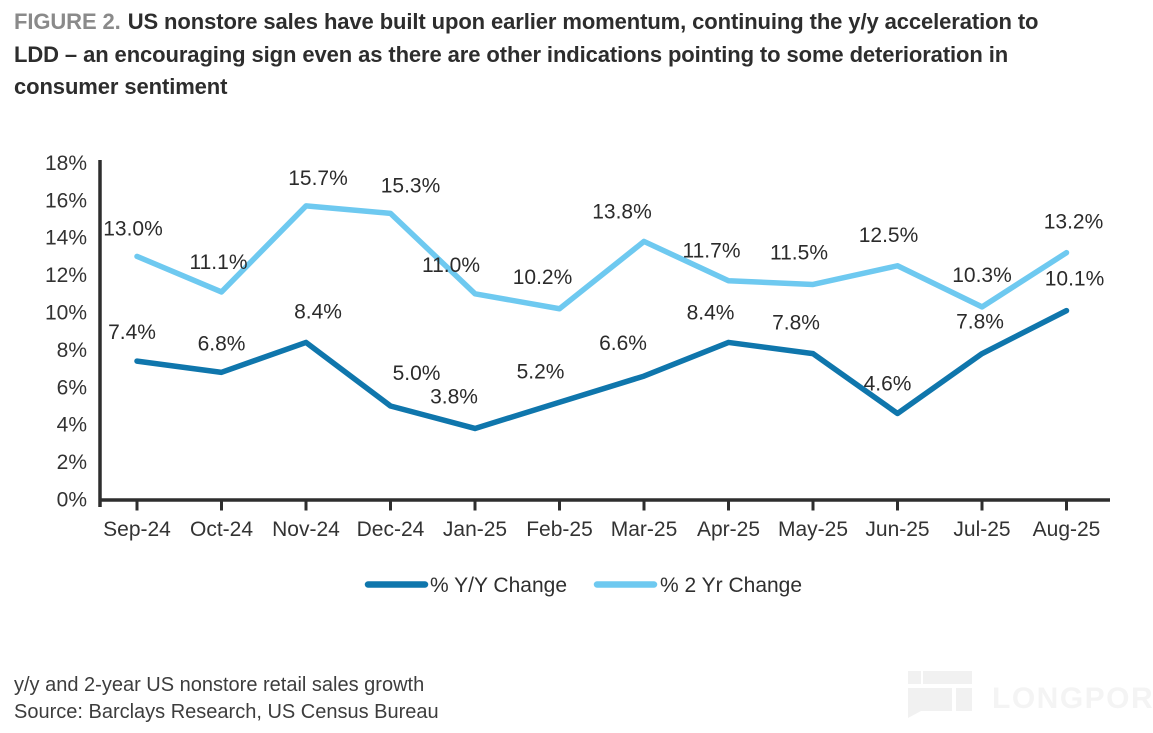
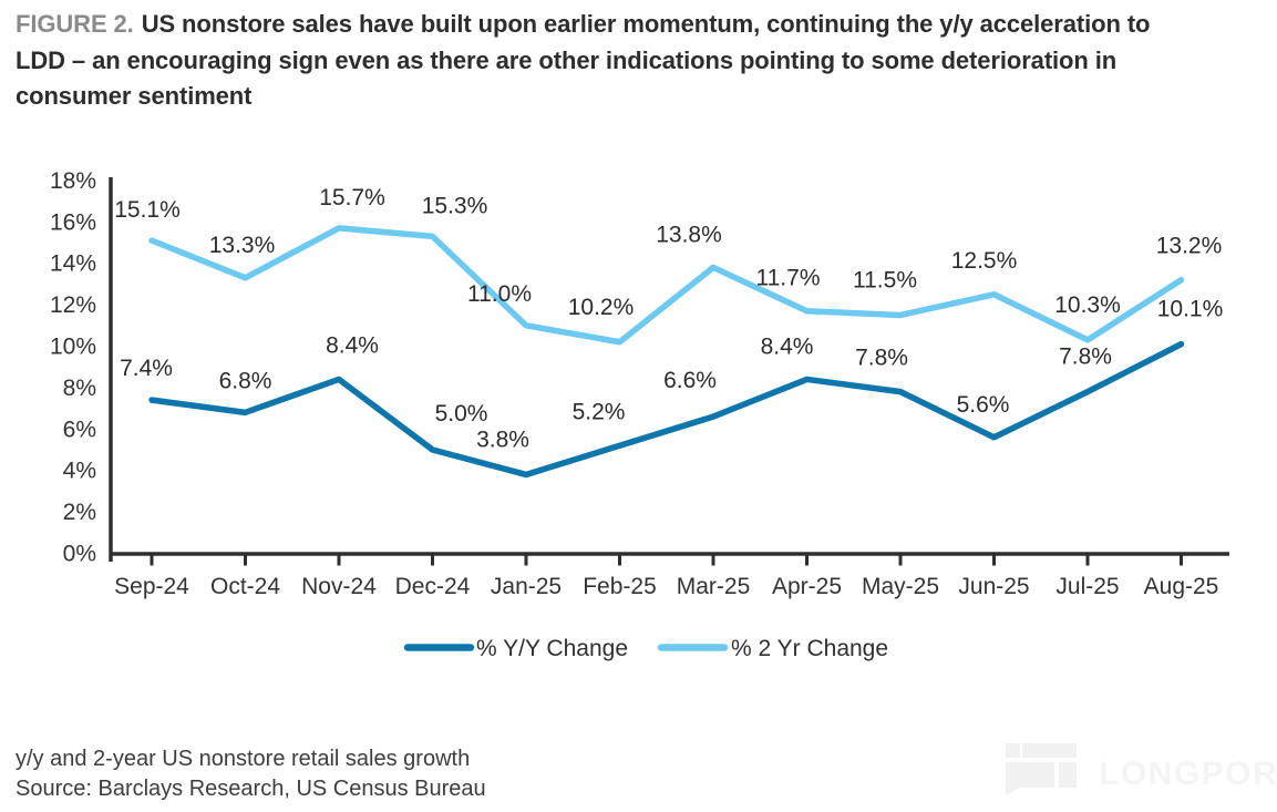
% 2 Yr Change/Sep-24: 13.0% -> 15.1%
% 2 Yr Change/Oct-24: 11.1% -> 13.3%
% Y/Y Change/Jun-25: 4.6% -> 5.6%
